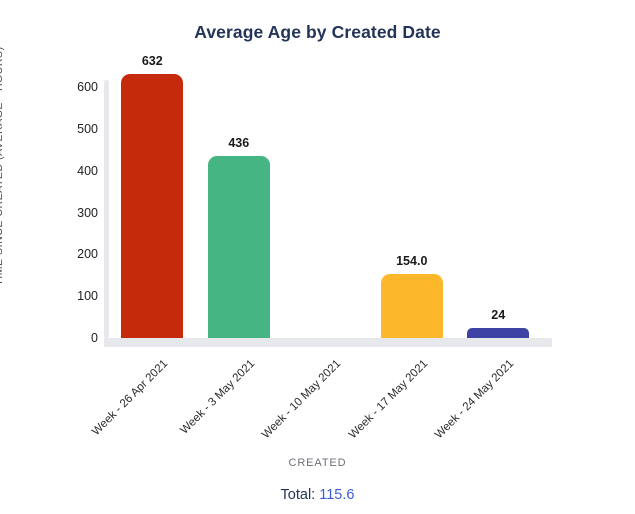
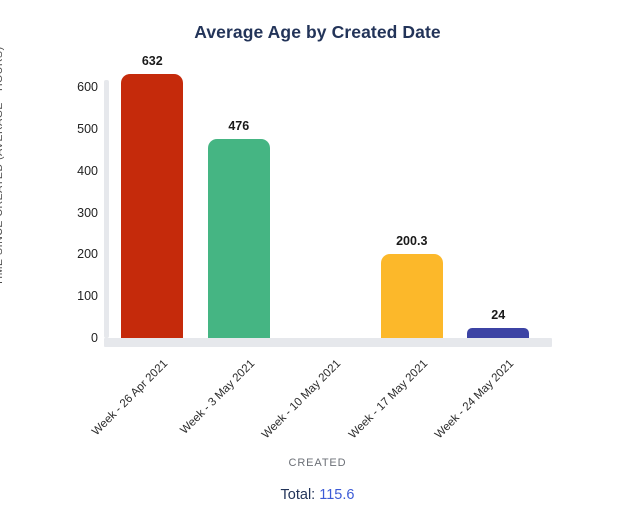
Week - 3 May 2021: 436 -> 476
Week - 17 May 2021: 154.0 -> 200.3
